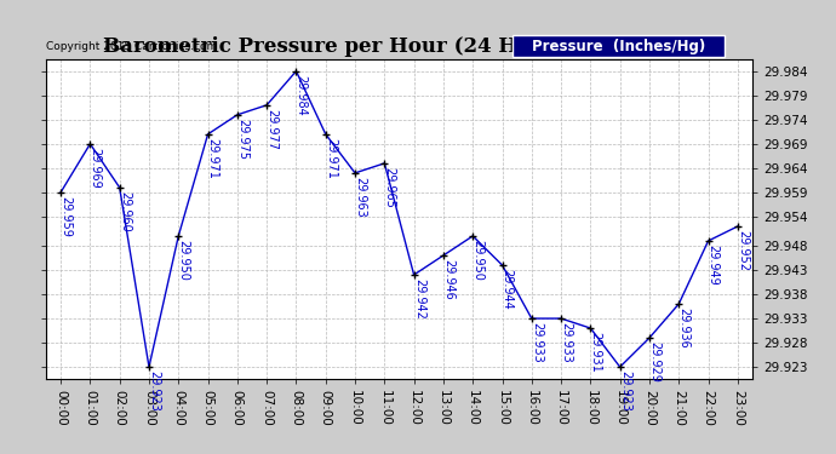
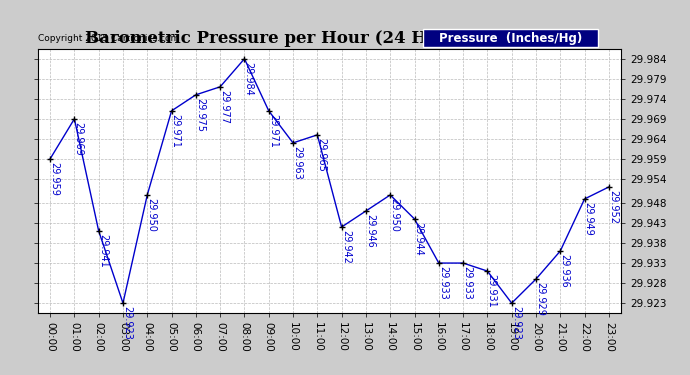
02:00: 29.960 -> 29.941
